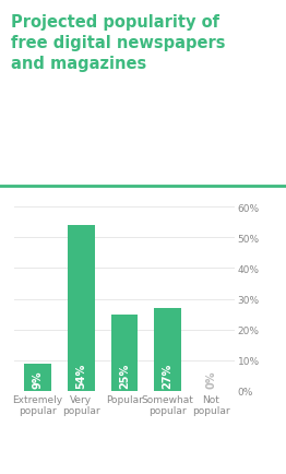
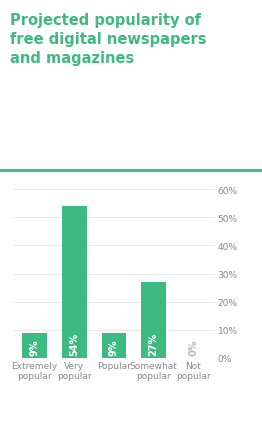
Popular: 25% -> 9%
